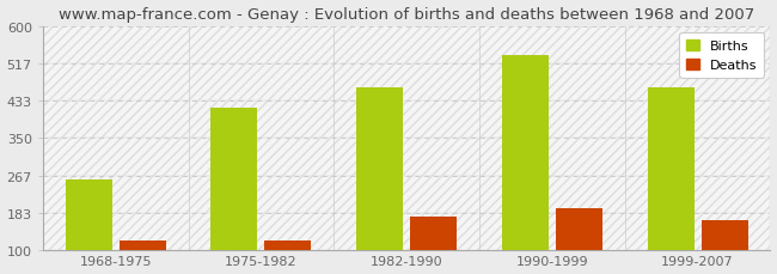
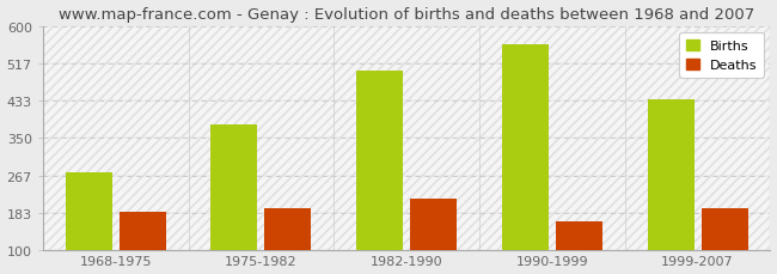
Births/1968-1975: 258 -> 275
Deaths/1968-1975: 122 -> 185
Births/1975-1982: 418 -> 380
Deaths/1975-1982: 122 -> 195
Births/1982-1990: 462 -> 500
Deaths/1982-1990: 175 -> 215
Births/1990-1999: 536 -> 560
Deaths/1990-1999: 193 -> 165
Births/1999-2007: 462 -> 435
Deaths/1999-2007: 168 -> 195
